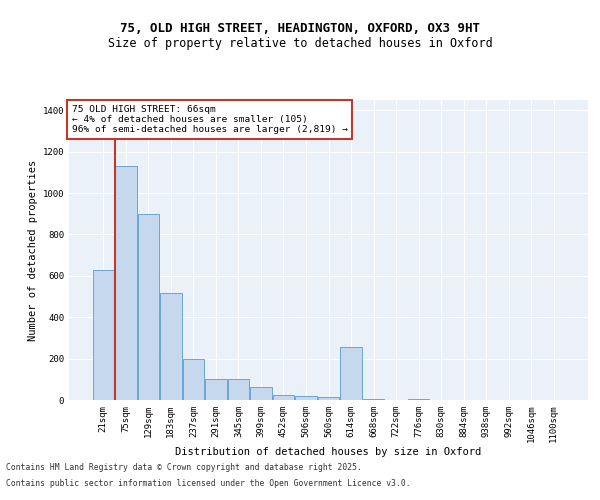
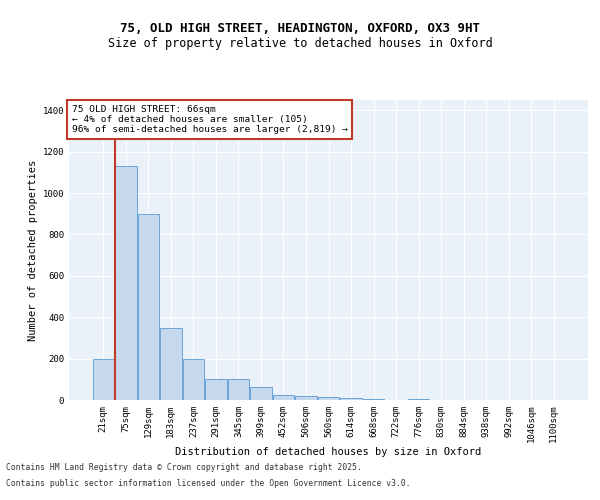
21sqm: 630 -> 200
183sqm: 515 -> 350
614sqm: 255 -> 10
